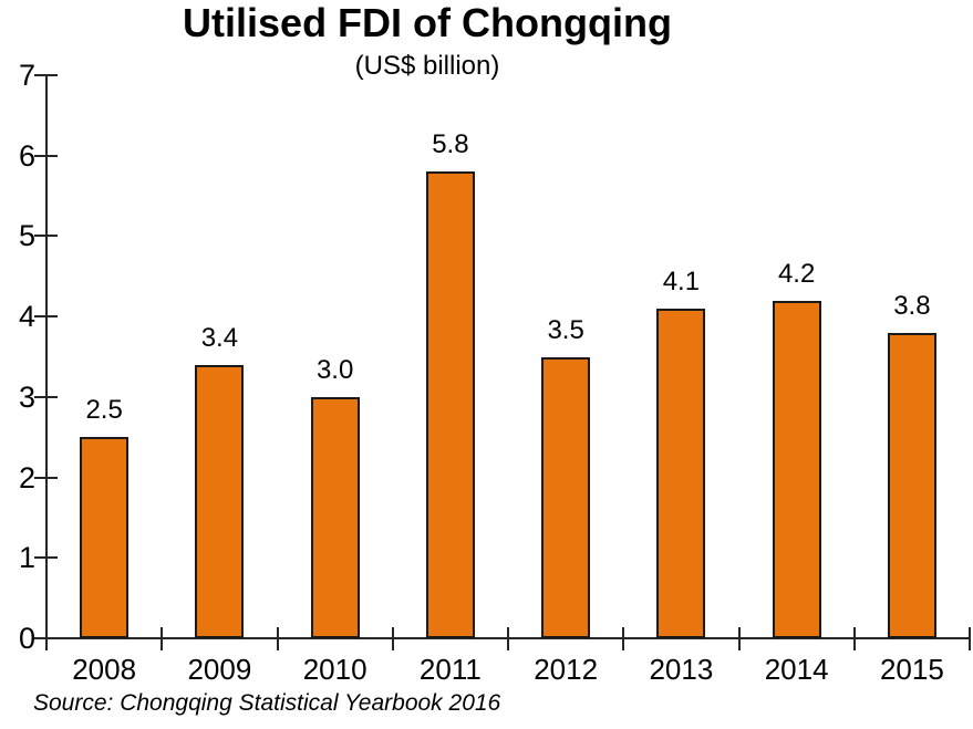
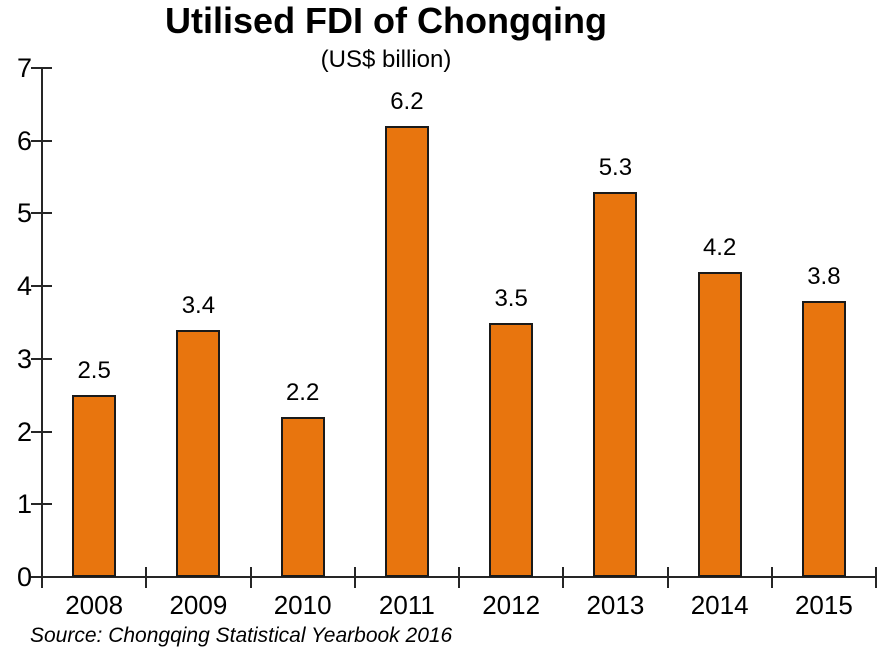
2010: 3.0 -> 2.2
2011: 5.8 -> 6.2
2013: 4.1 -> 5.3
